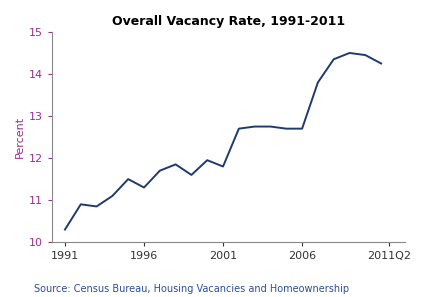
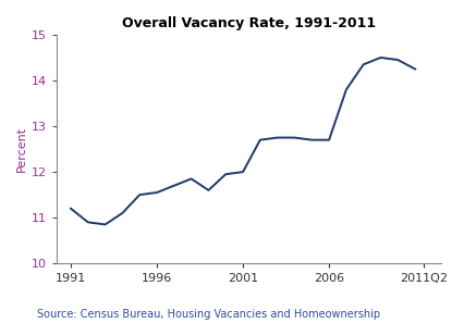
1991: 10.30 -> 11.20
1996: 11.30 -> 11.55
2001: 11.80 -> 12.00
